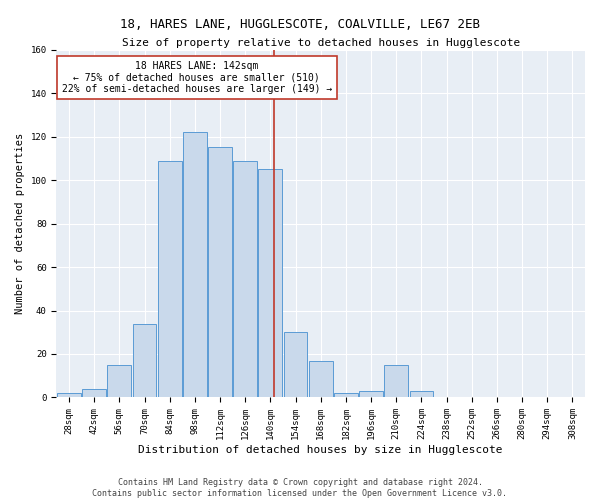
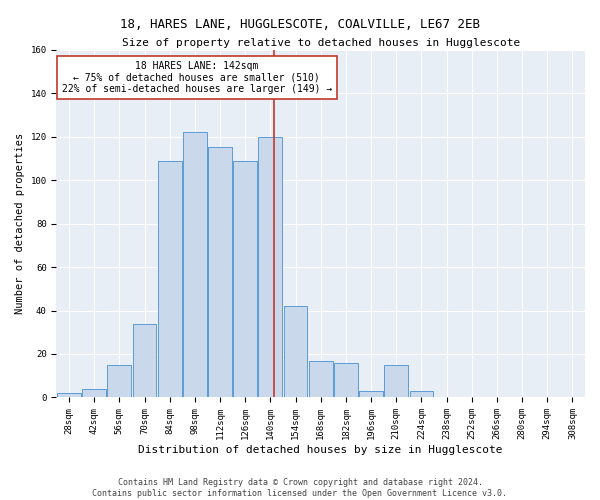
140sqm: 105 -> 120
154sqm: 30 -> 42
182sqm: 2 -> 16
